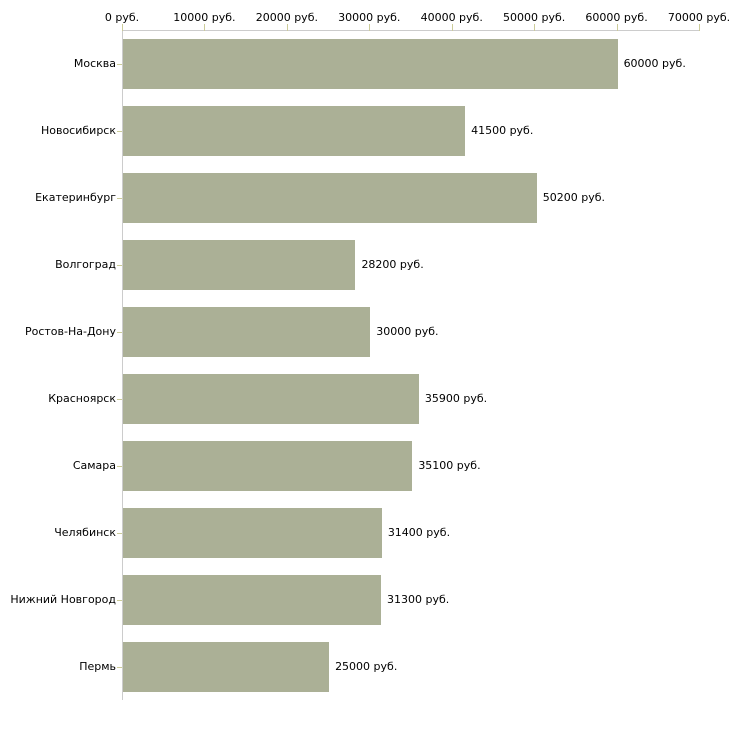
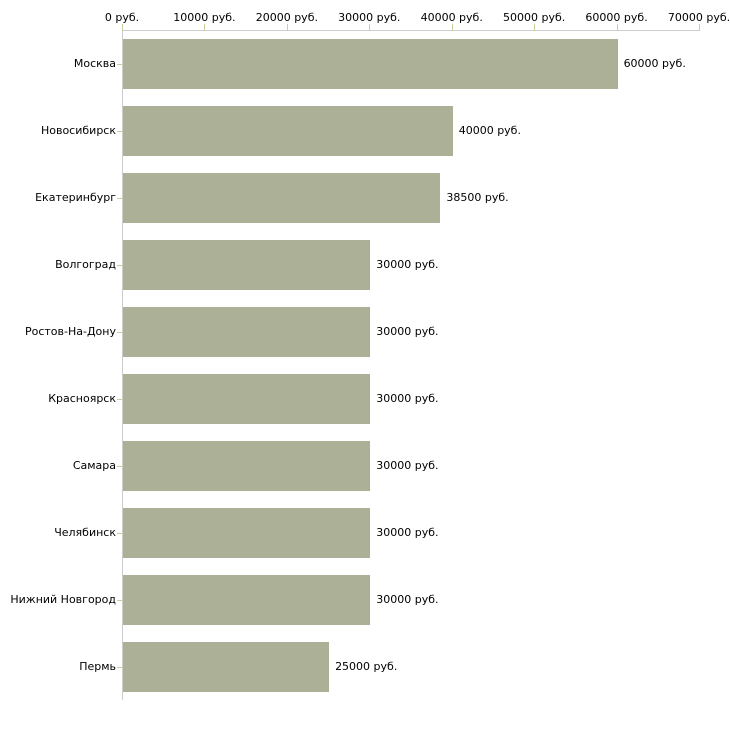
Новосибирск: 41500 -> 40000
Екатеринбург: 50200 -> 38500
Волгоград: 28200 -> 30000
Красноярск: 35900 -> 30000
Самара: 35100 -> 30000
Челябинск: 31400 -> 30000
Нижний Новгород: 31300 -> 30000
